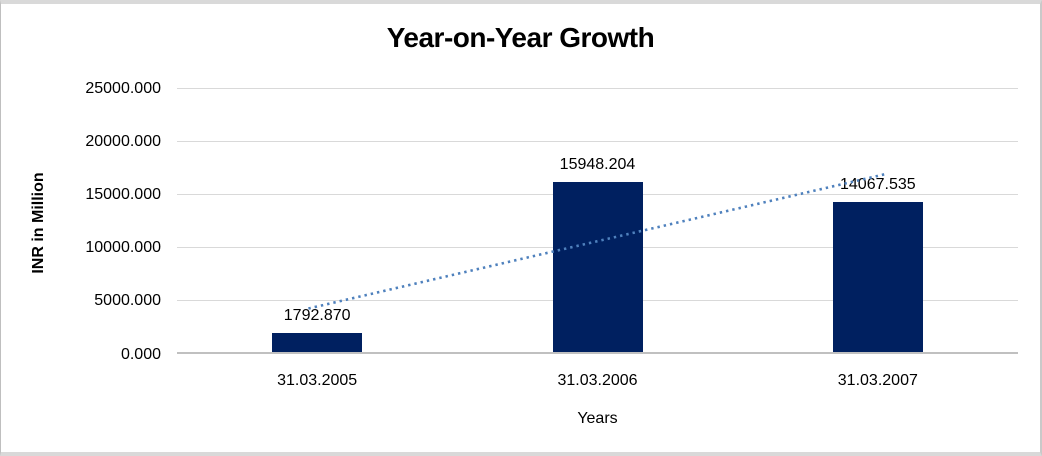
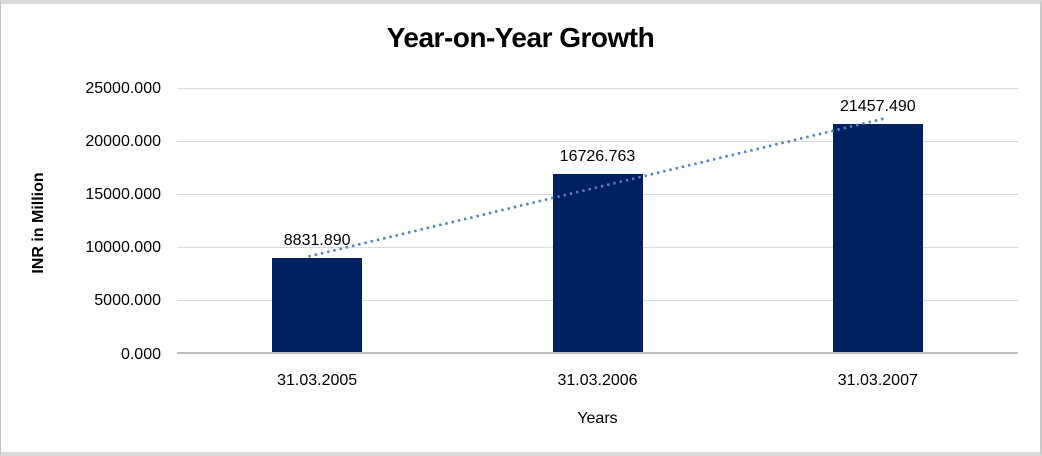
31.03.2005: 1792.870 -> 8831.890
31.03.2006: 15948.204 -> 16726.763
31.03.2007: 14067.535 -> 21457.490
